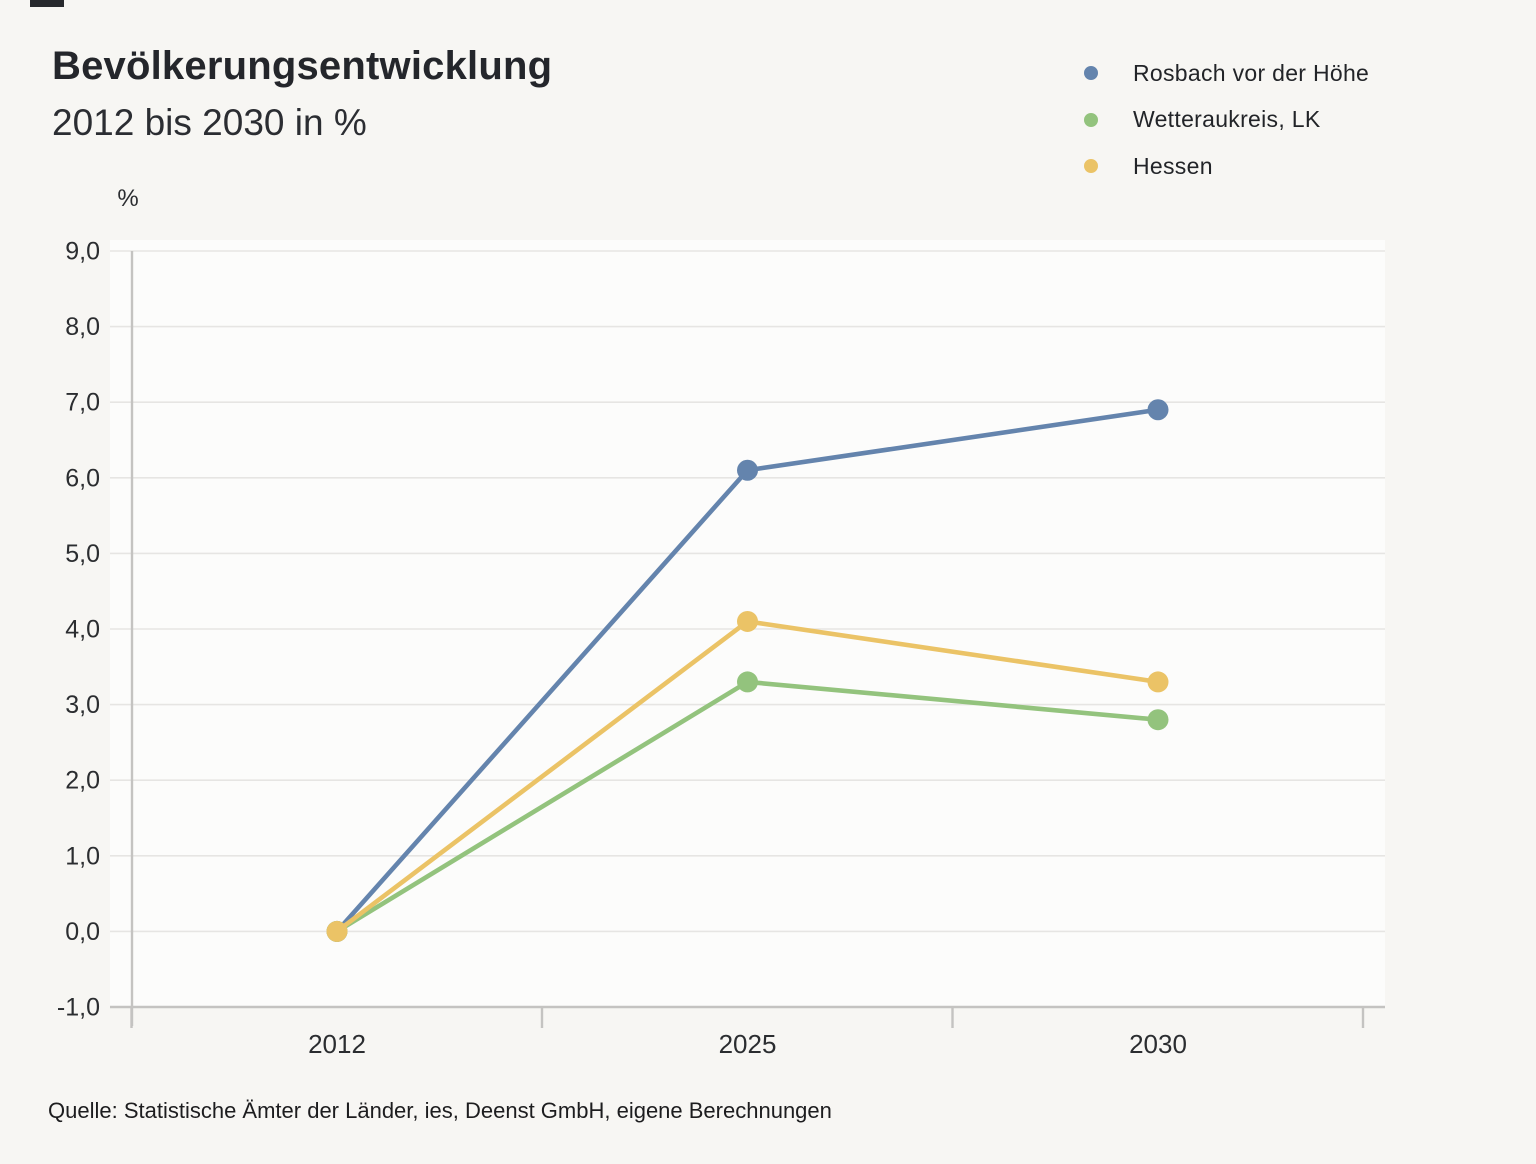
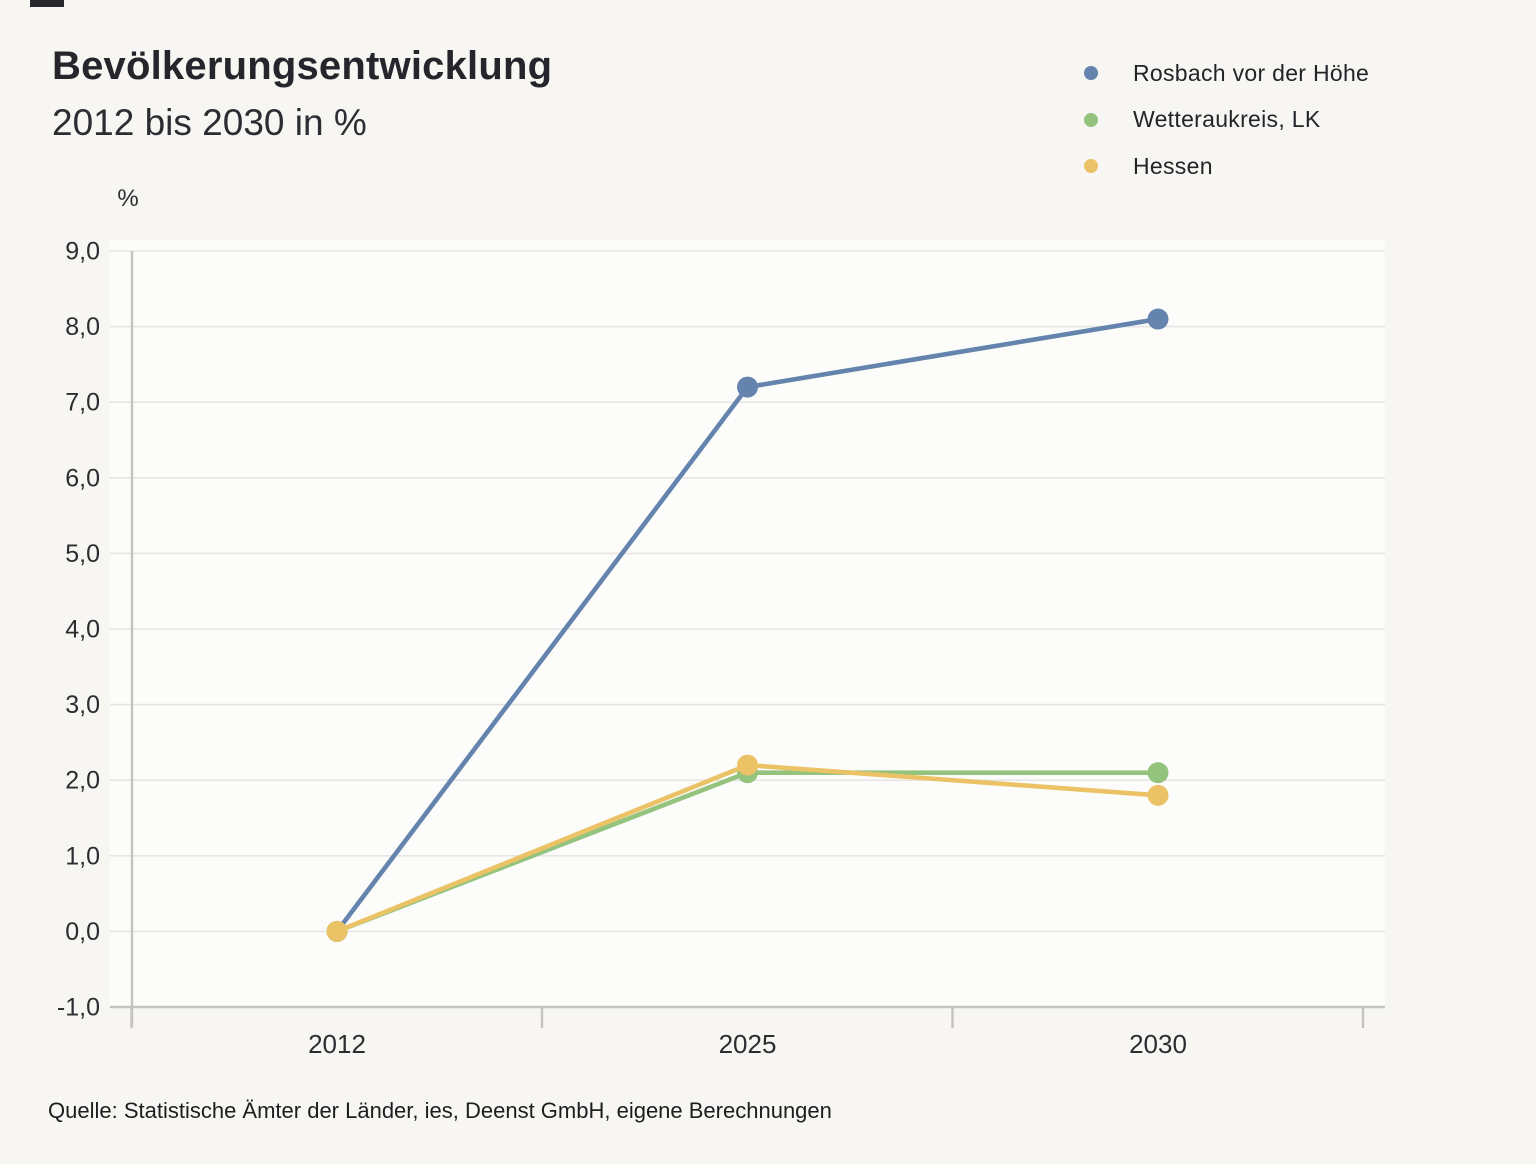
Rosbach vor der Höhe/2025: 6,1 -> 7,2
Wetteraukreis, LK/2025: 3,3 -> 2,1
Hessen/2025: 4,1 -> 2,2
Rosbach vor der Höhe/2030: 6,9 -> 8,1
Wetteraukreis, LK/2030: 2,8 -> 2,1
Hessen/2030: 3,3 -> 1,8
